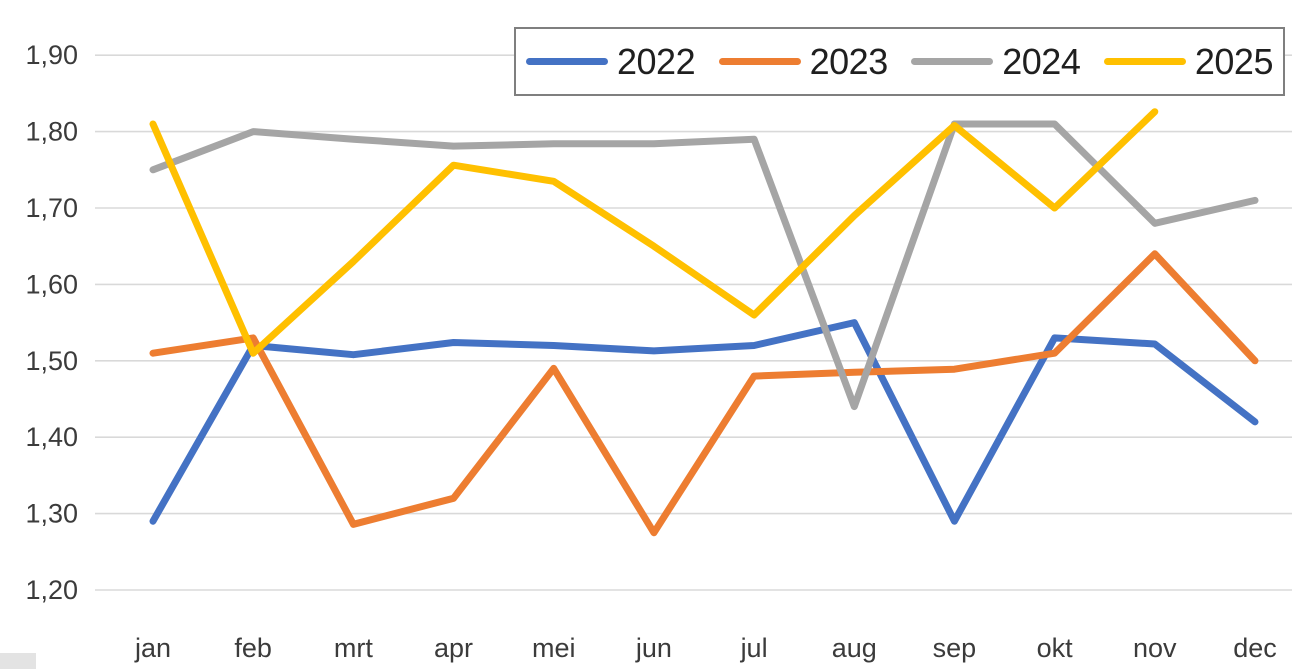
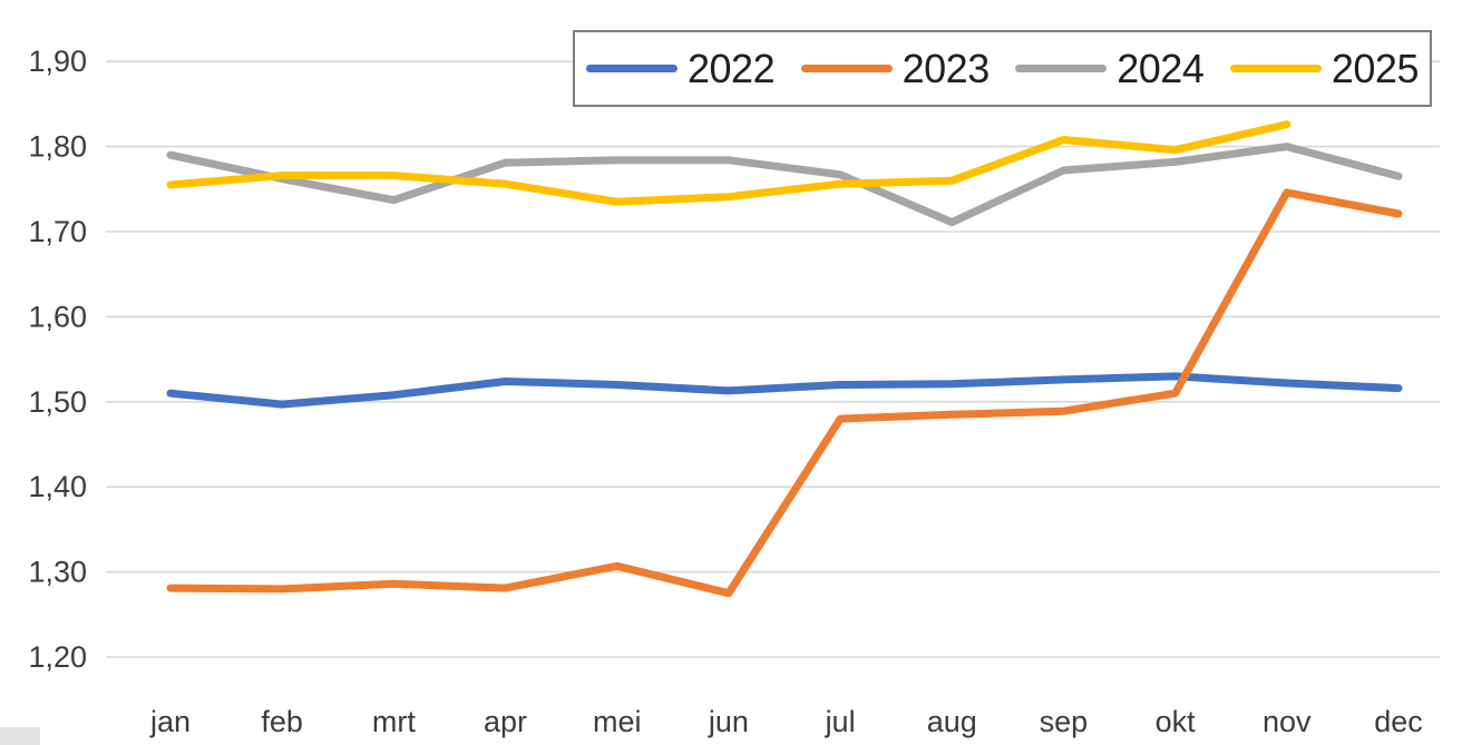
2022/jan: 1,29 -> 1,51
2023/jan: 1,51 -> 1,28
2024/jan: 1,75 -> 1,79
2025/jan: 1,81 -> 1,75
2022/feb: 1,52 -> 1,50
2023/feb: 1,53 -> 1,28
2024/feb: 1,80 -> 1,76
2025/feb: 1,51 -> 1,77
2024/mrt: 1,79 -> 1,74
2025/mrt: 1,63 -> 1,77
2023/apr: 1,32 -> 1,28
2023/mei: 1,49 -> 1,31
2025/jun: 1,65 -> 1,74
2024/jul: 1,79 -> 1,77
2025/jul: 1,56 -> 1,76
2022/aug: 1,55 -> 1,52
2024/aug: 1,44 -> 1,71
2025/aug: 1,69 -> 1,76
2022/sep: 1,29 -> 1,53
2024/sep: 1,81 -> 1,77
2024/okt: 1,81 -> 1,78
2025/okt: 1,70 -> 1,80
2023/nov: 1,64 -> 1,75
2024/nov: 1,68 -> 1,80
2022/dec: 1,42 -> 1,52
2023/dec: 1,50 -> 1,72
2024/dec: 1,71 -> 1,76
